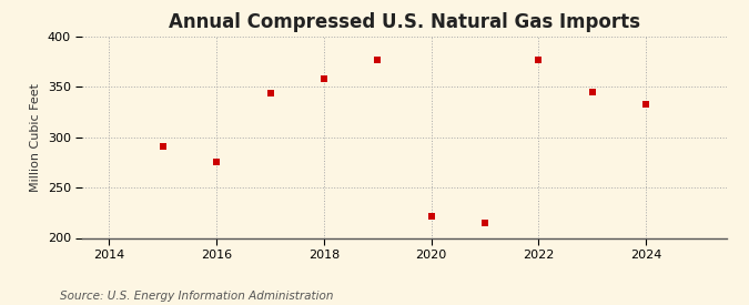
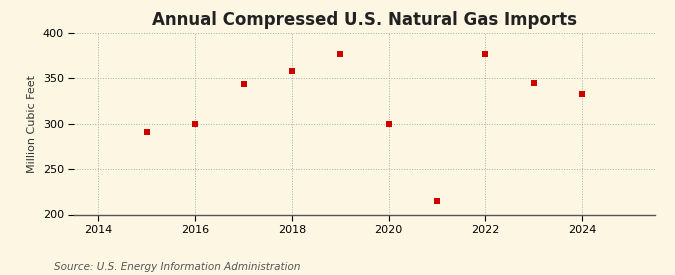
2016: 276 -> 300
2020: 222 -> 300
